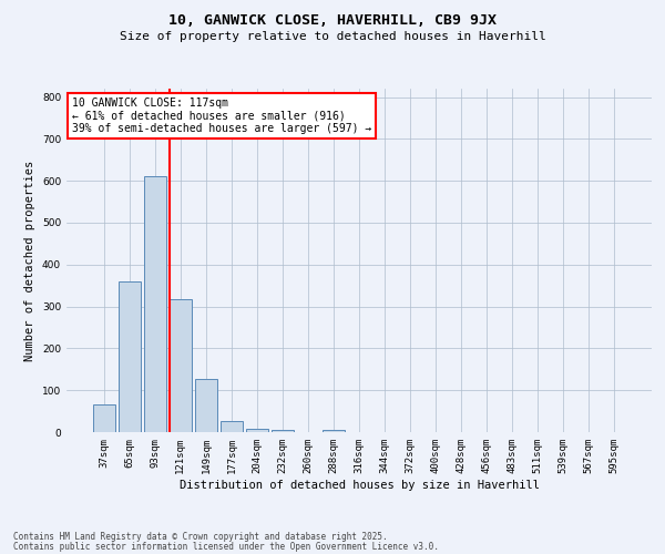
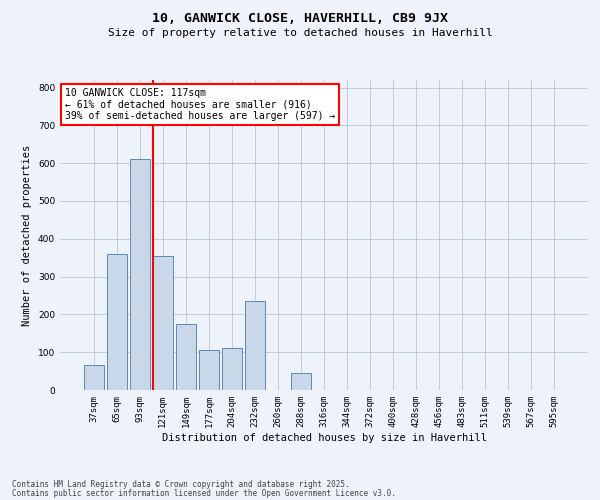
121sqm: 318 -> 355
149sqm: 127 -> 175
177sqm: 27 -> 105
204sqm: 9 -> 110
232sqm: 4 -> 235
288sqm: 5 -> 45
